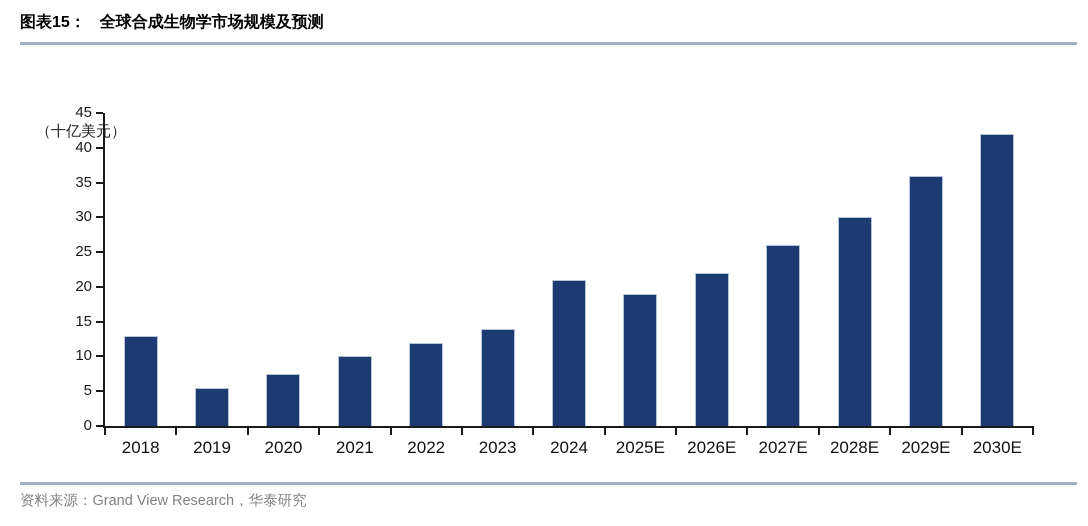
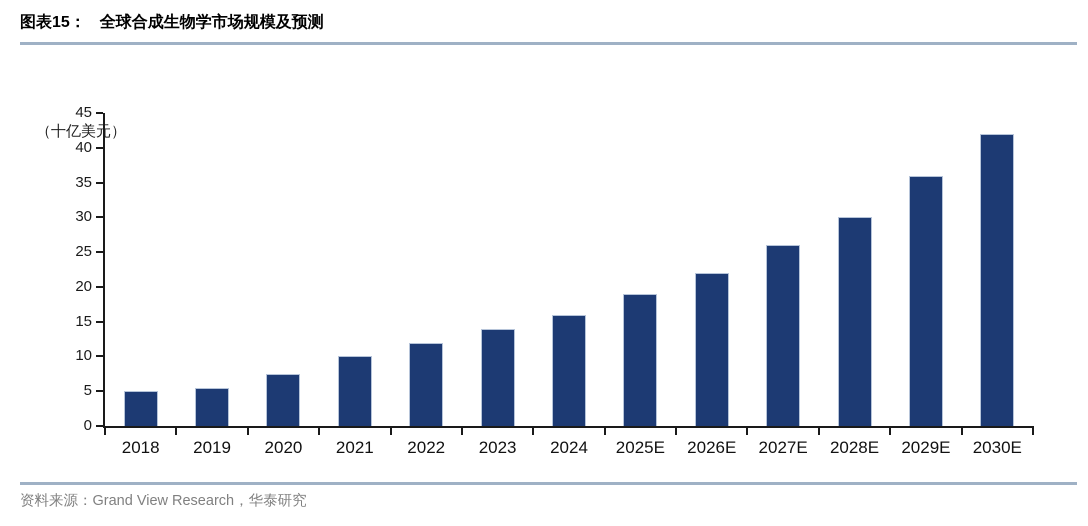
2018: 13 -> 5
2024: 21 -> 16
